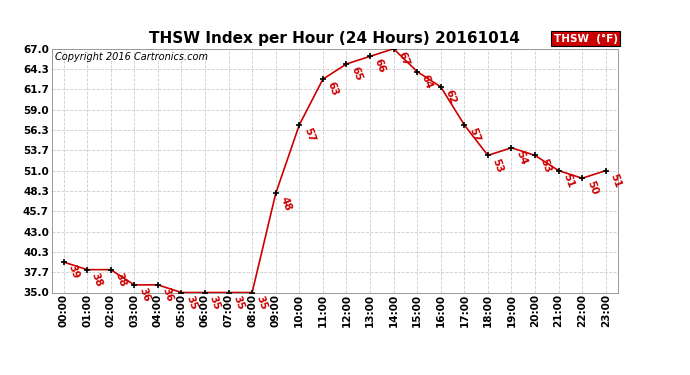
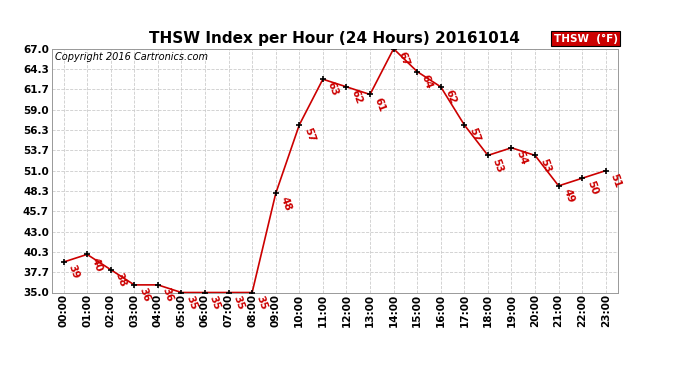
01:00: 38 -> 40
12:00: 65 -> 62
13:00: 66 -> 61
21:00: 51 -> 49
